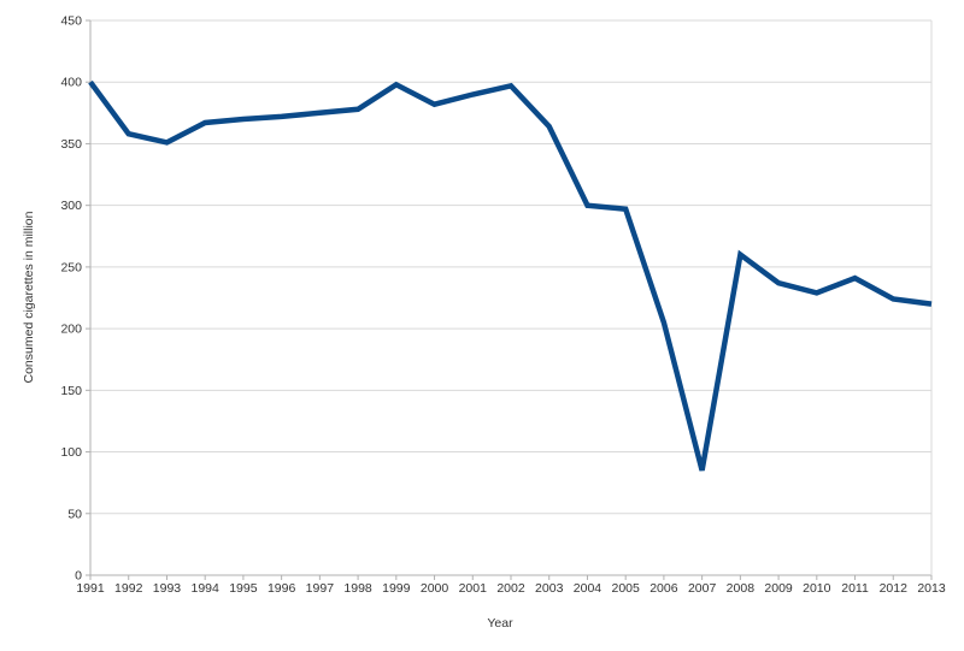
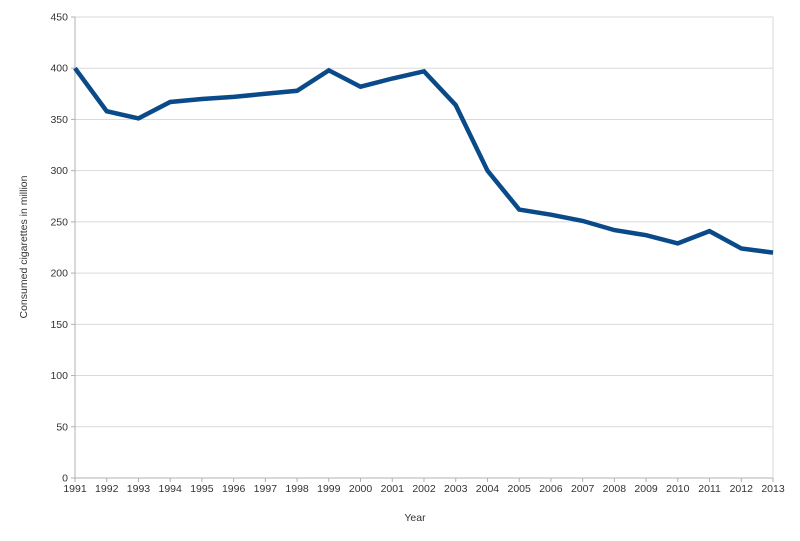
2005: 297 -> 262
2006: 205 -> 257
2007: 85 -> 251
2008: 260 -> 242
